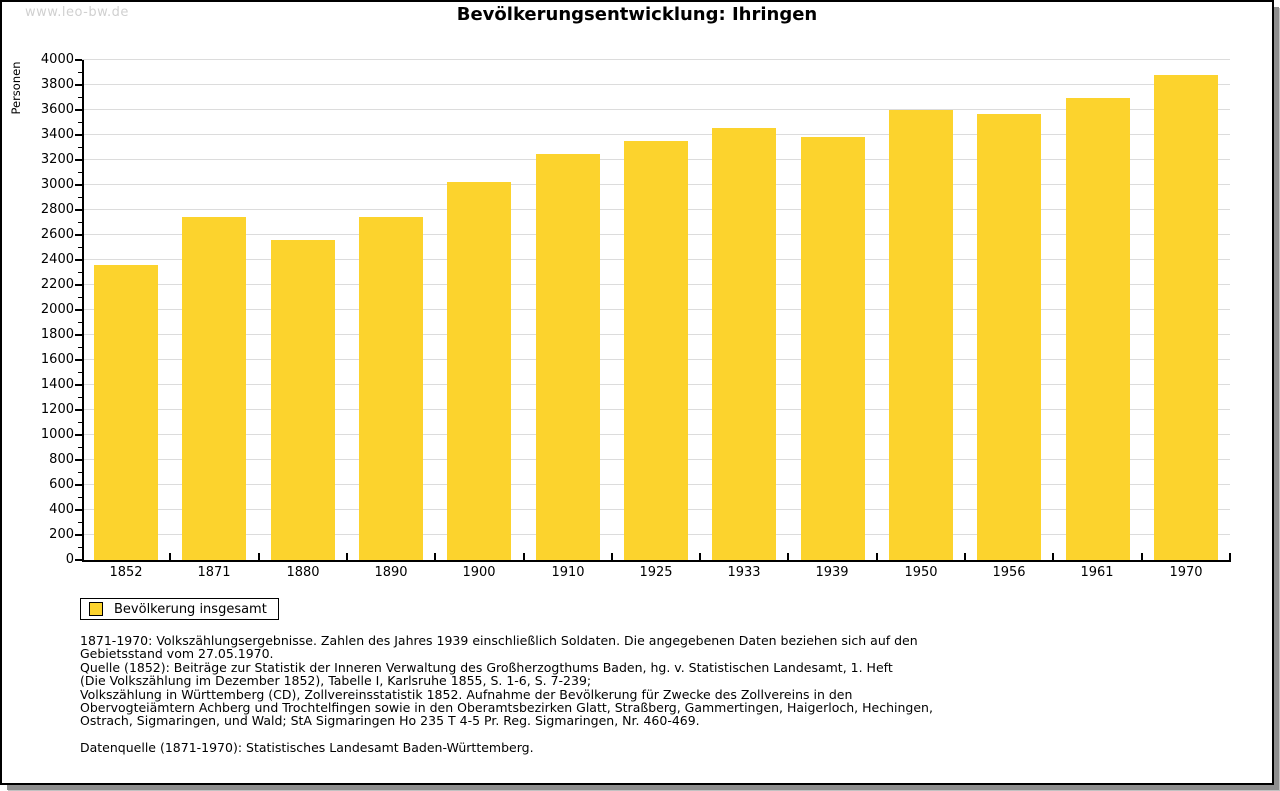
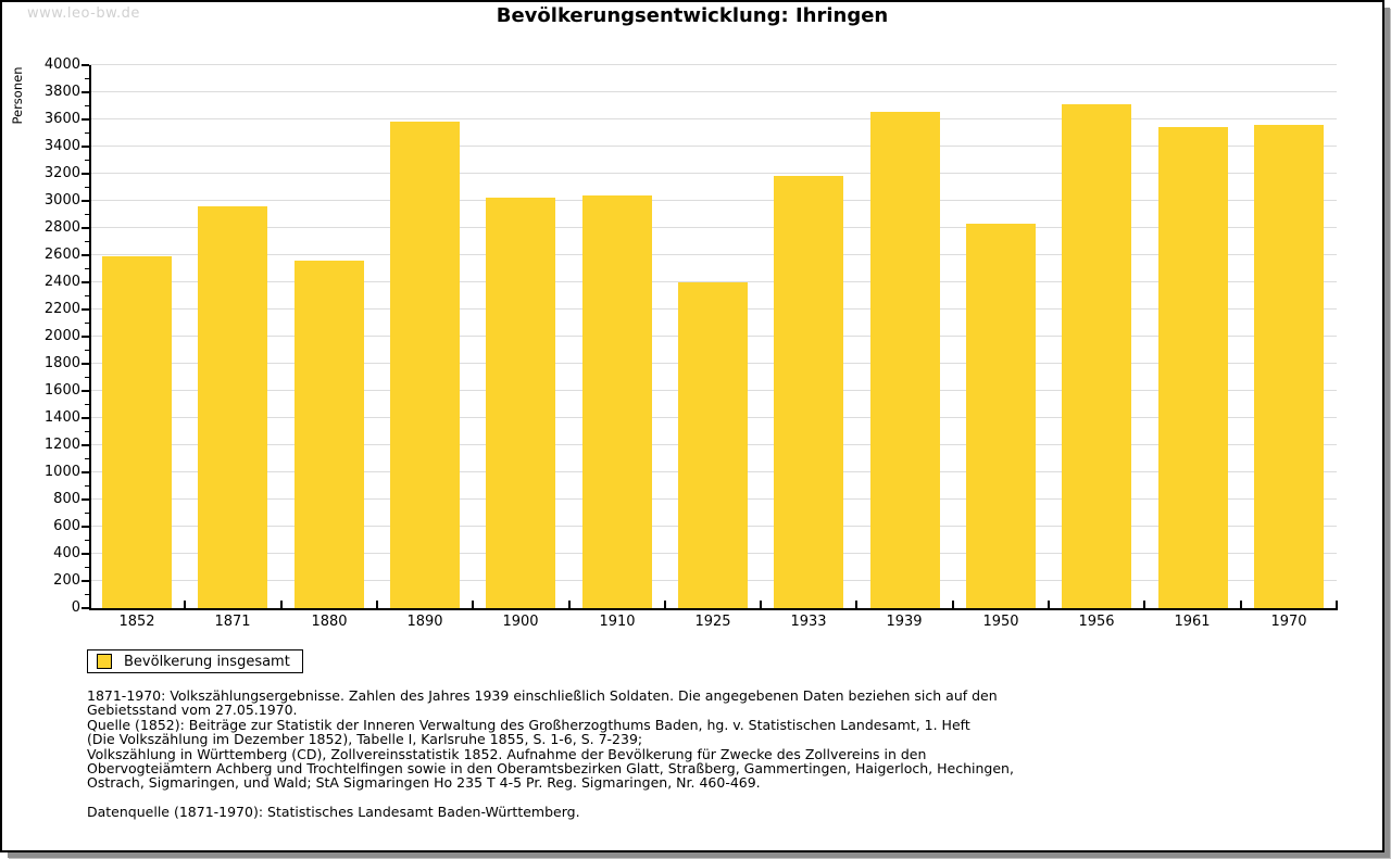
1852: 2370 -> 2600
1871: 2760 -> 2970
1890: 2750 -> 3590
1910: 3260 -> 3050
1925: 3360 -> 2410
1933: 3460 -> 3190
1939: 3390 -> 3660
1950: 3600 -> 2840
1956: 3580 -> 3720
1961: 3700 -> 3550
1970: 3880 -> 3570
